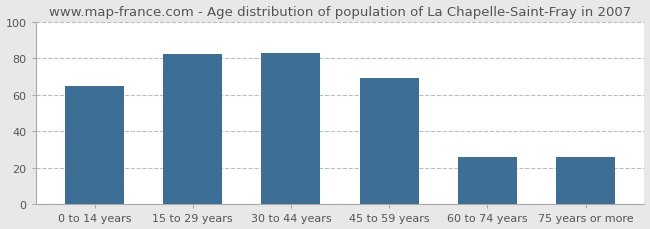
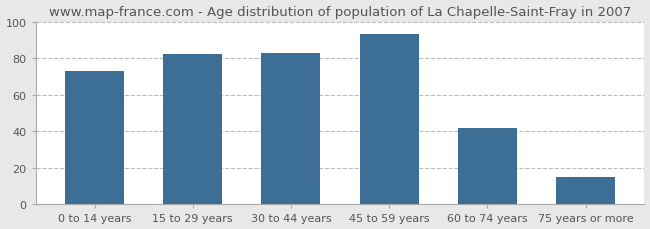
0 to 14 years: 65 -> 73
45 to 59 years: 69 -> 93
60 to 74 years: 26 -> 42
75 years or more: 26 -> 15
